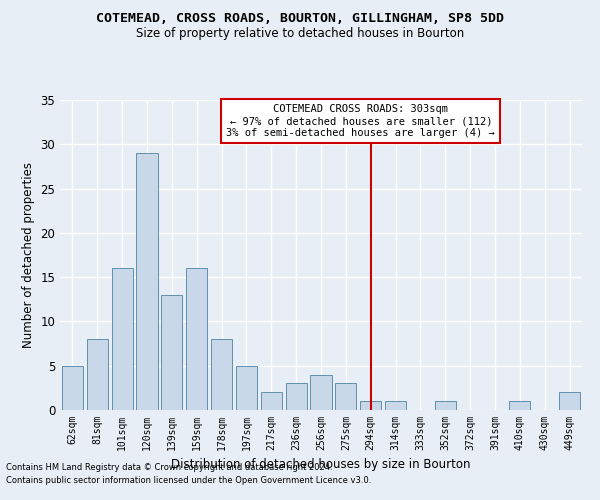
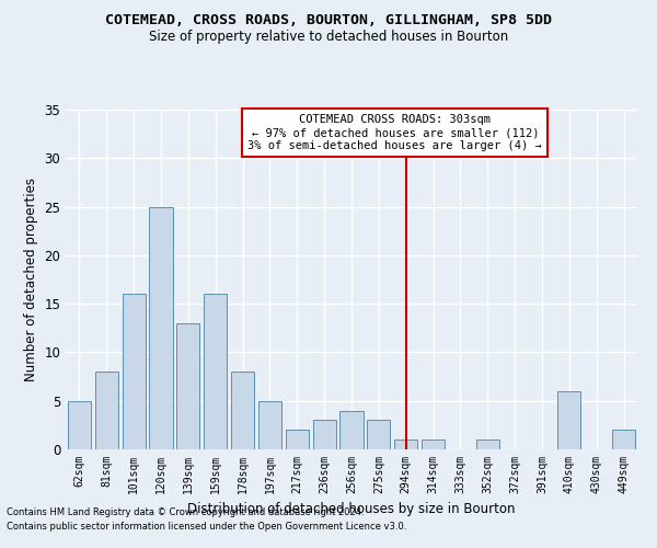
120sqm: 29 -> 25
410sqm: 1 -> 6
